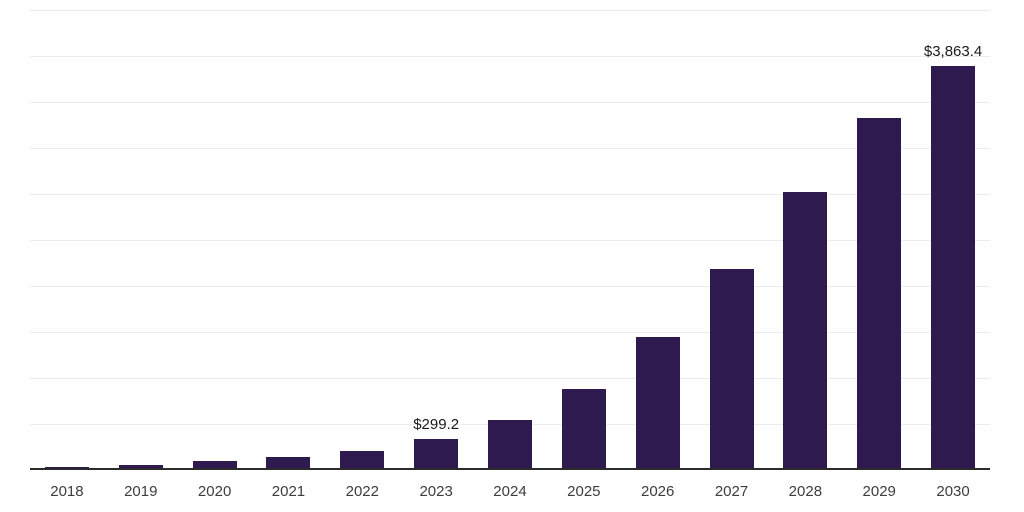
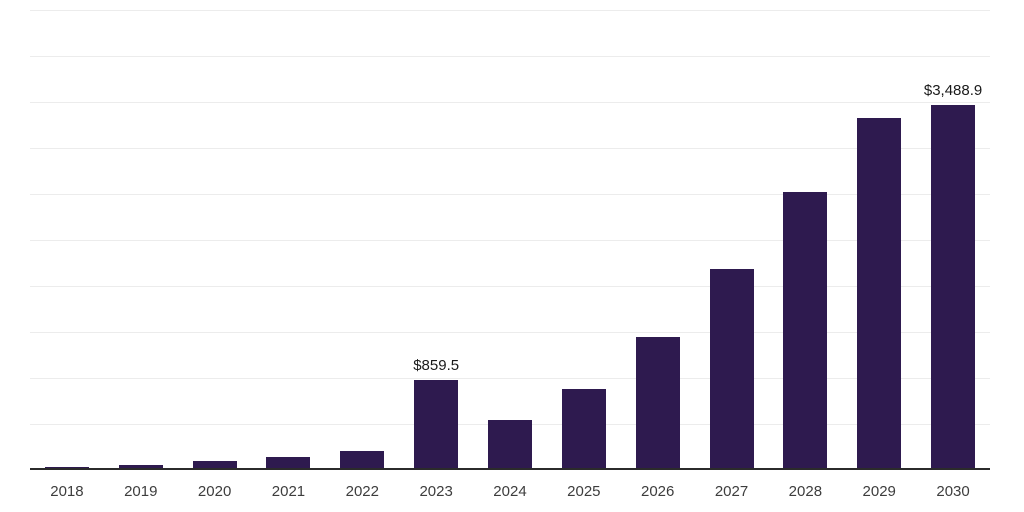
2023: $299.2 -> $859.5
2030: $3,863.4 -> $3,488.9
